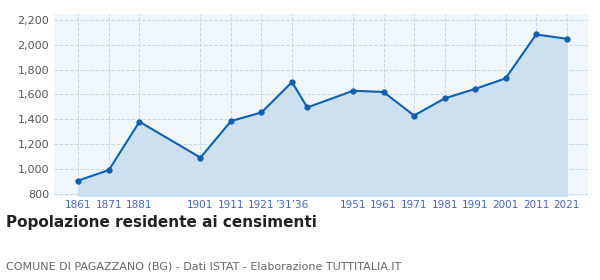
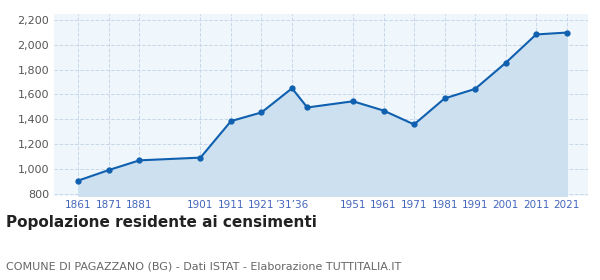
1881: 1,380 -> 1,070
’31’36: 1,700 -> 1,650
1951: 1,630 -> 1,540
1961: 1,620 -> 1,470
1971: 1,430 -> 1,360
2001: 1,730 -> 1,860
2021: 2,050 -> 2,100
